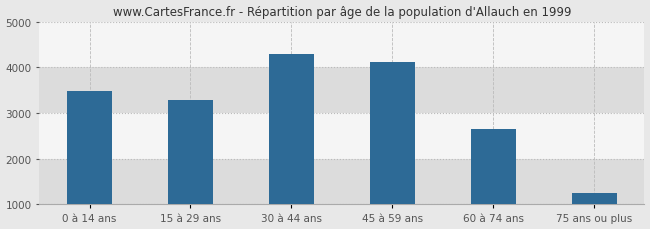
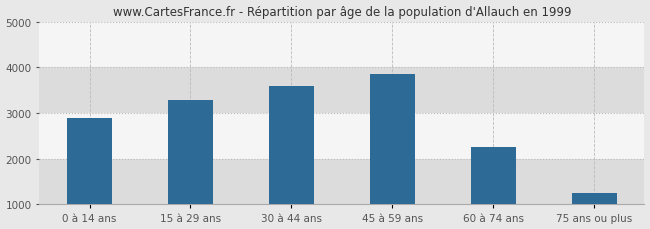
0 à 14 ans: 3490 -> 2900
30 à 44 ans: 4280 -> 3600
45 à 59 ans: 4110 -> 3850
60 à 74 ans: 2640 -> 2250
